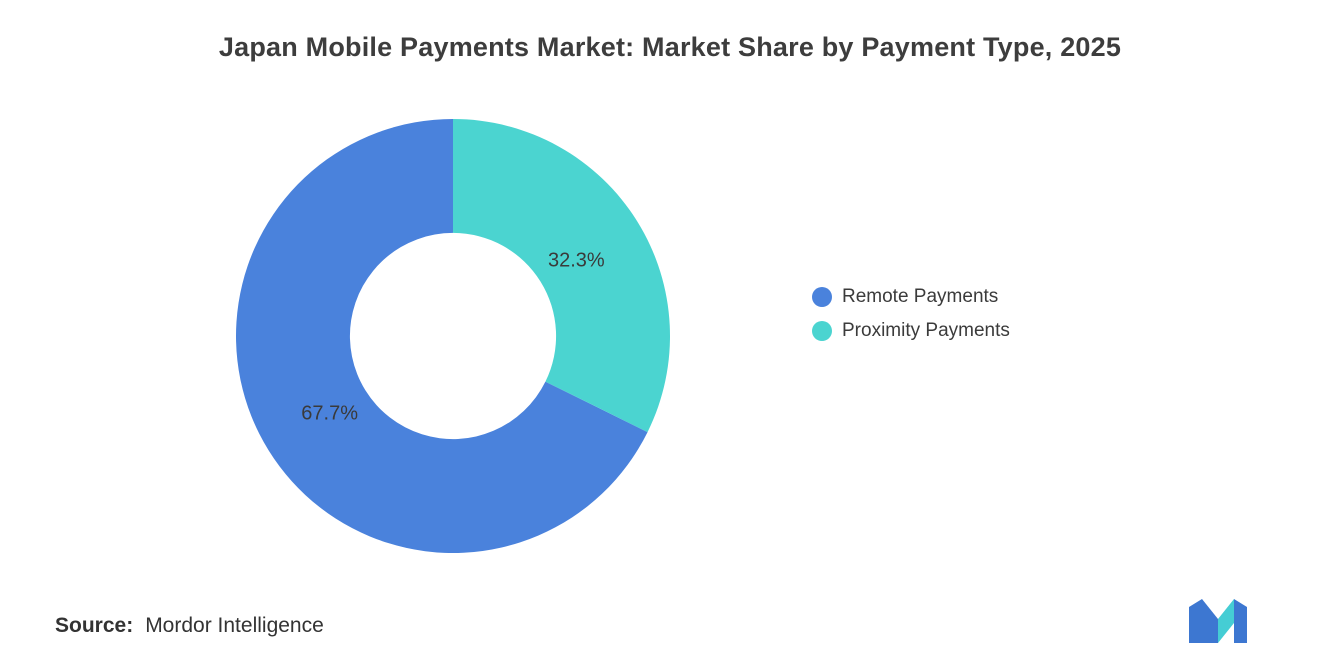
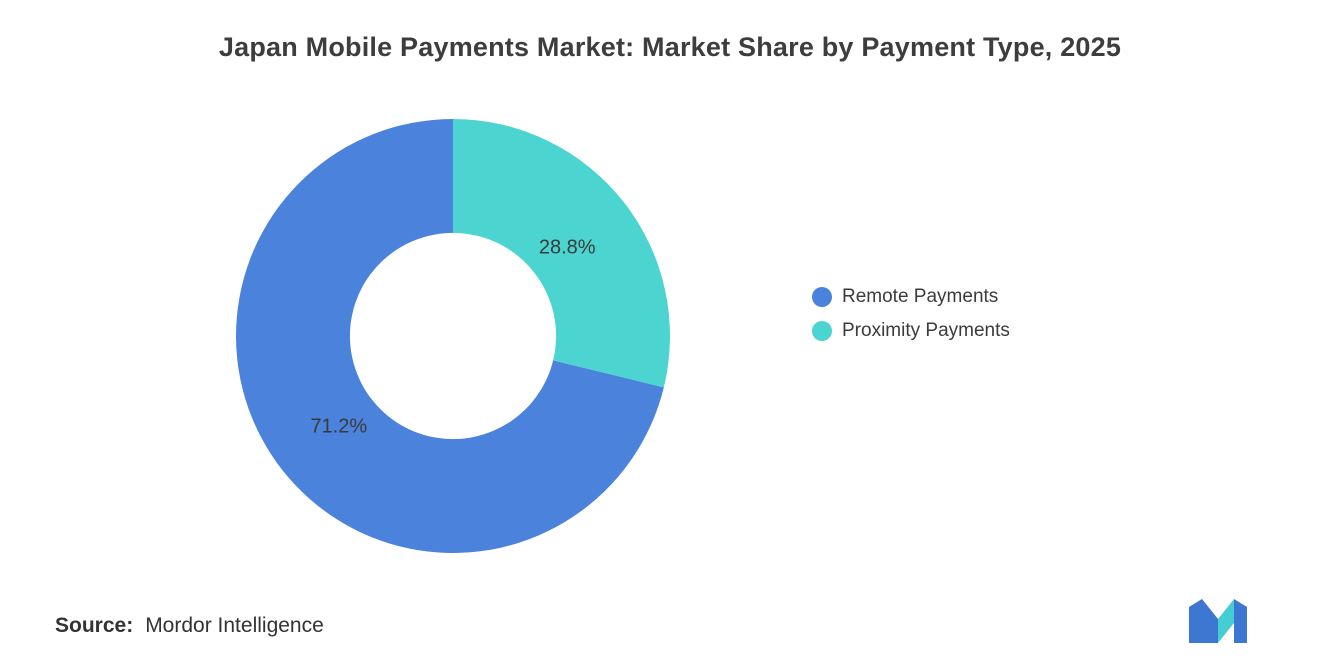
Remote Payments: 67.7% -> 71.2%
Proximity Payments: 32.3% -> 28.8%
